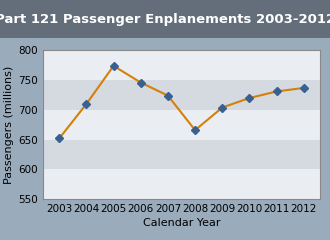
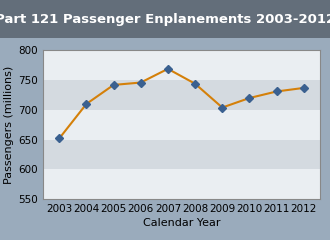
2005: 774 -> 742
2007: 724 -> 769
2008: 666 -> 744
